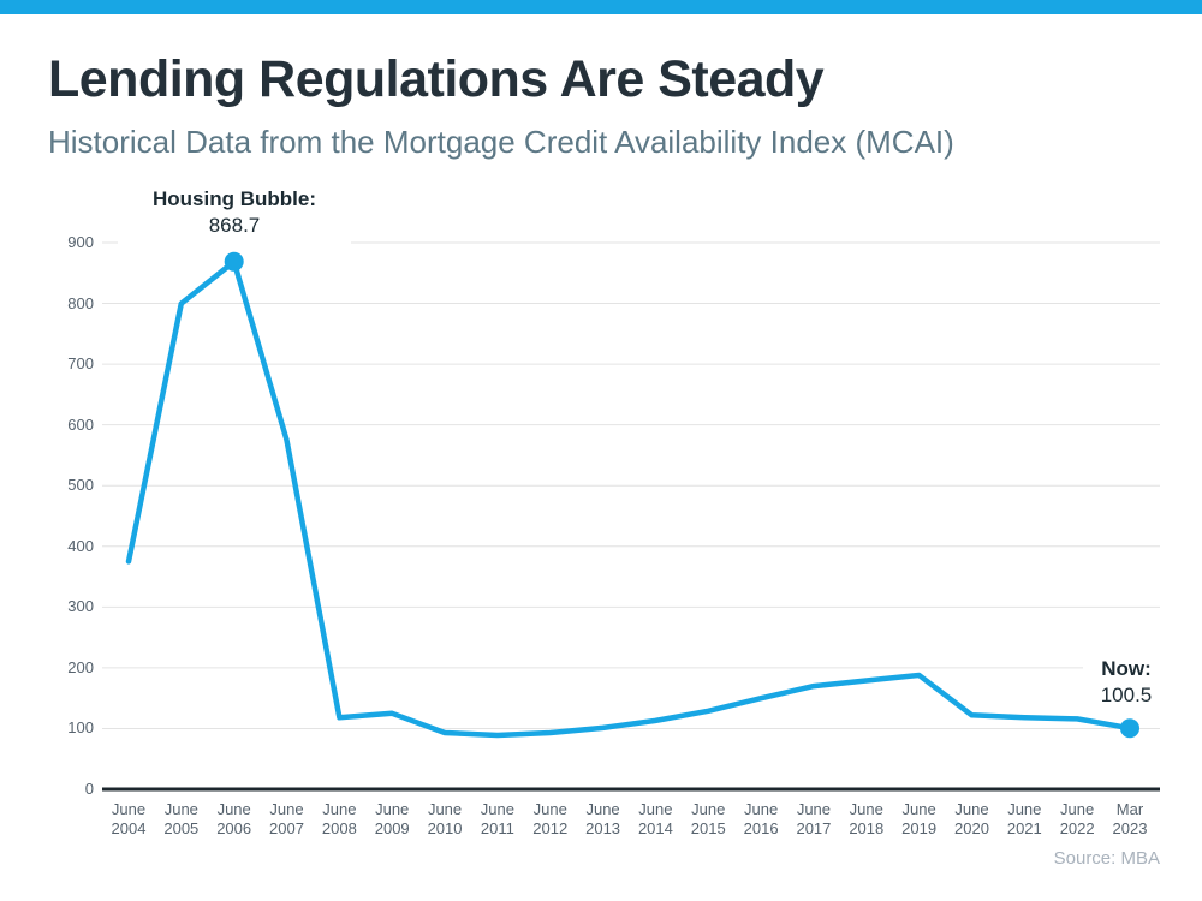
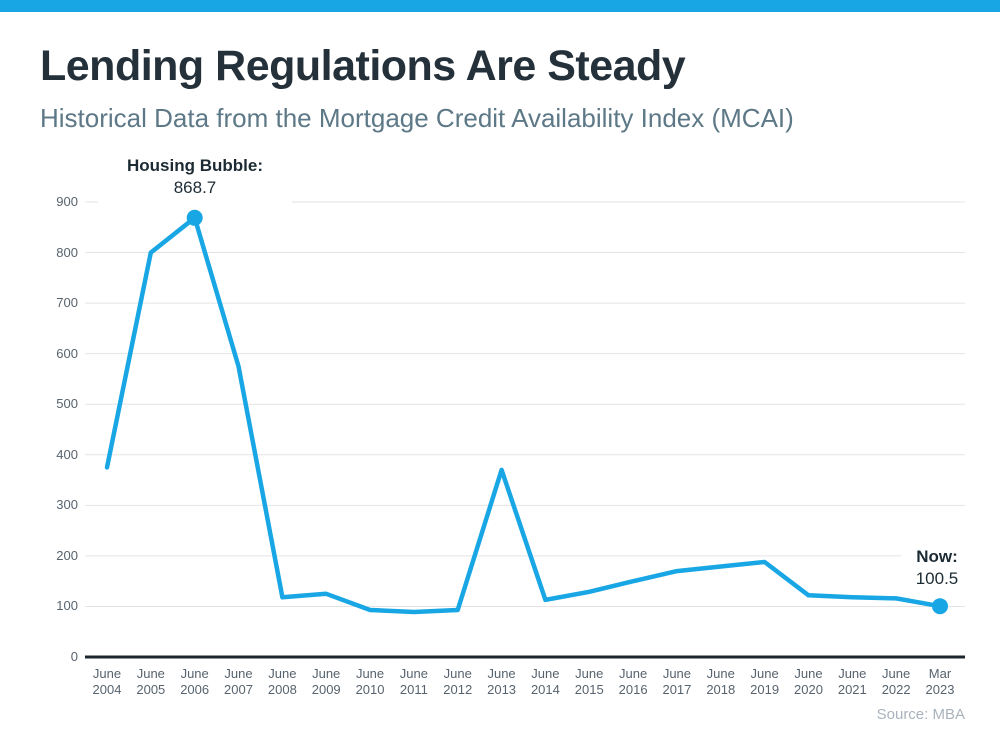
June 2013: 100 -> 370
